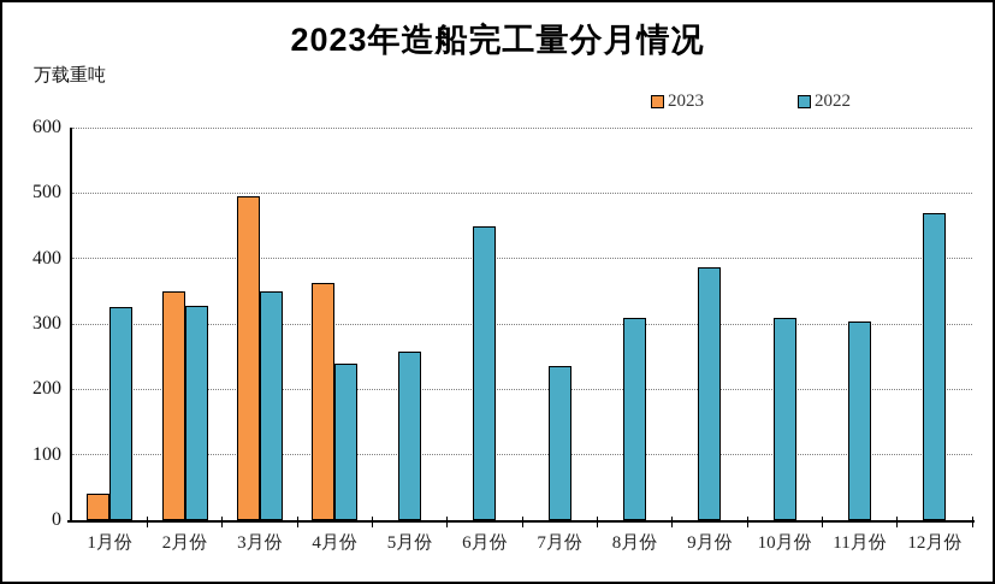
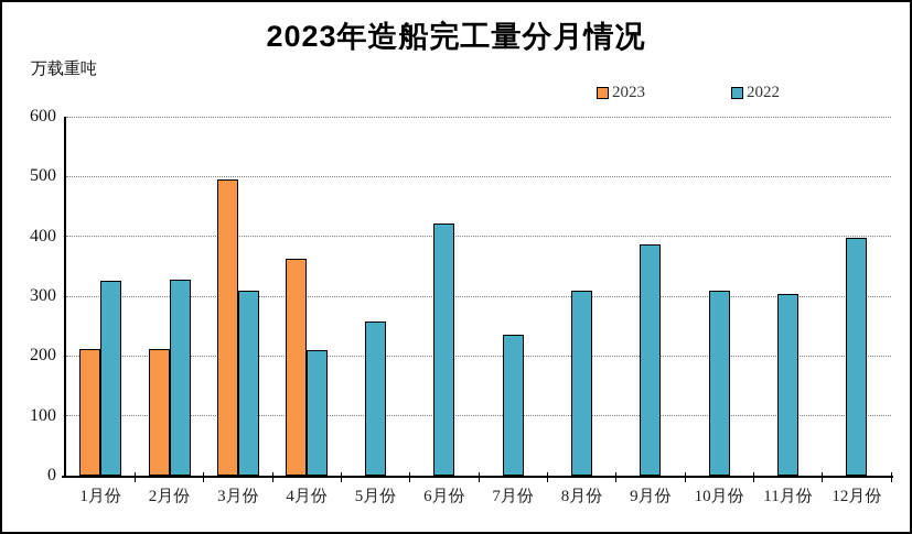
2023/1月份: 40 -> 210
2023/2月份: 350 -> 210
2022/3月份: 350 -> 310
2022/4月份: 240 -> 210
2022/6月份: 450 -> 420
2022/12月份: 470 -> 400
